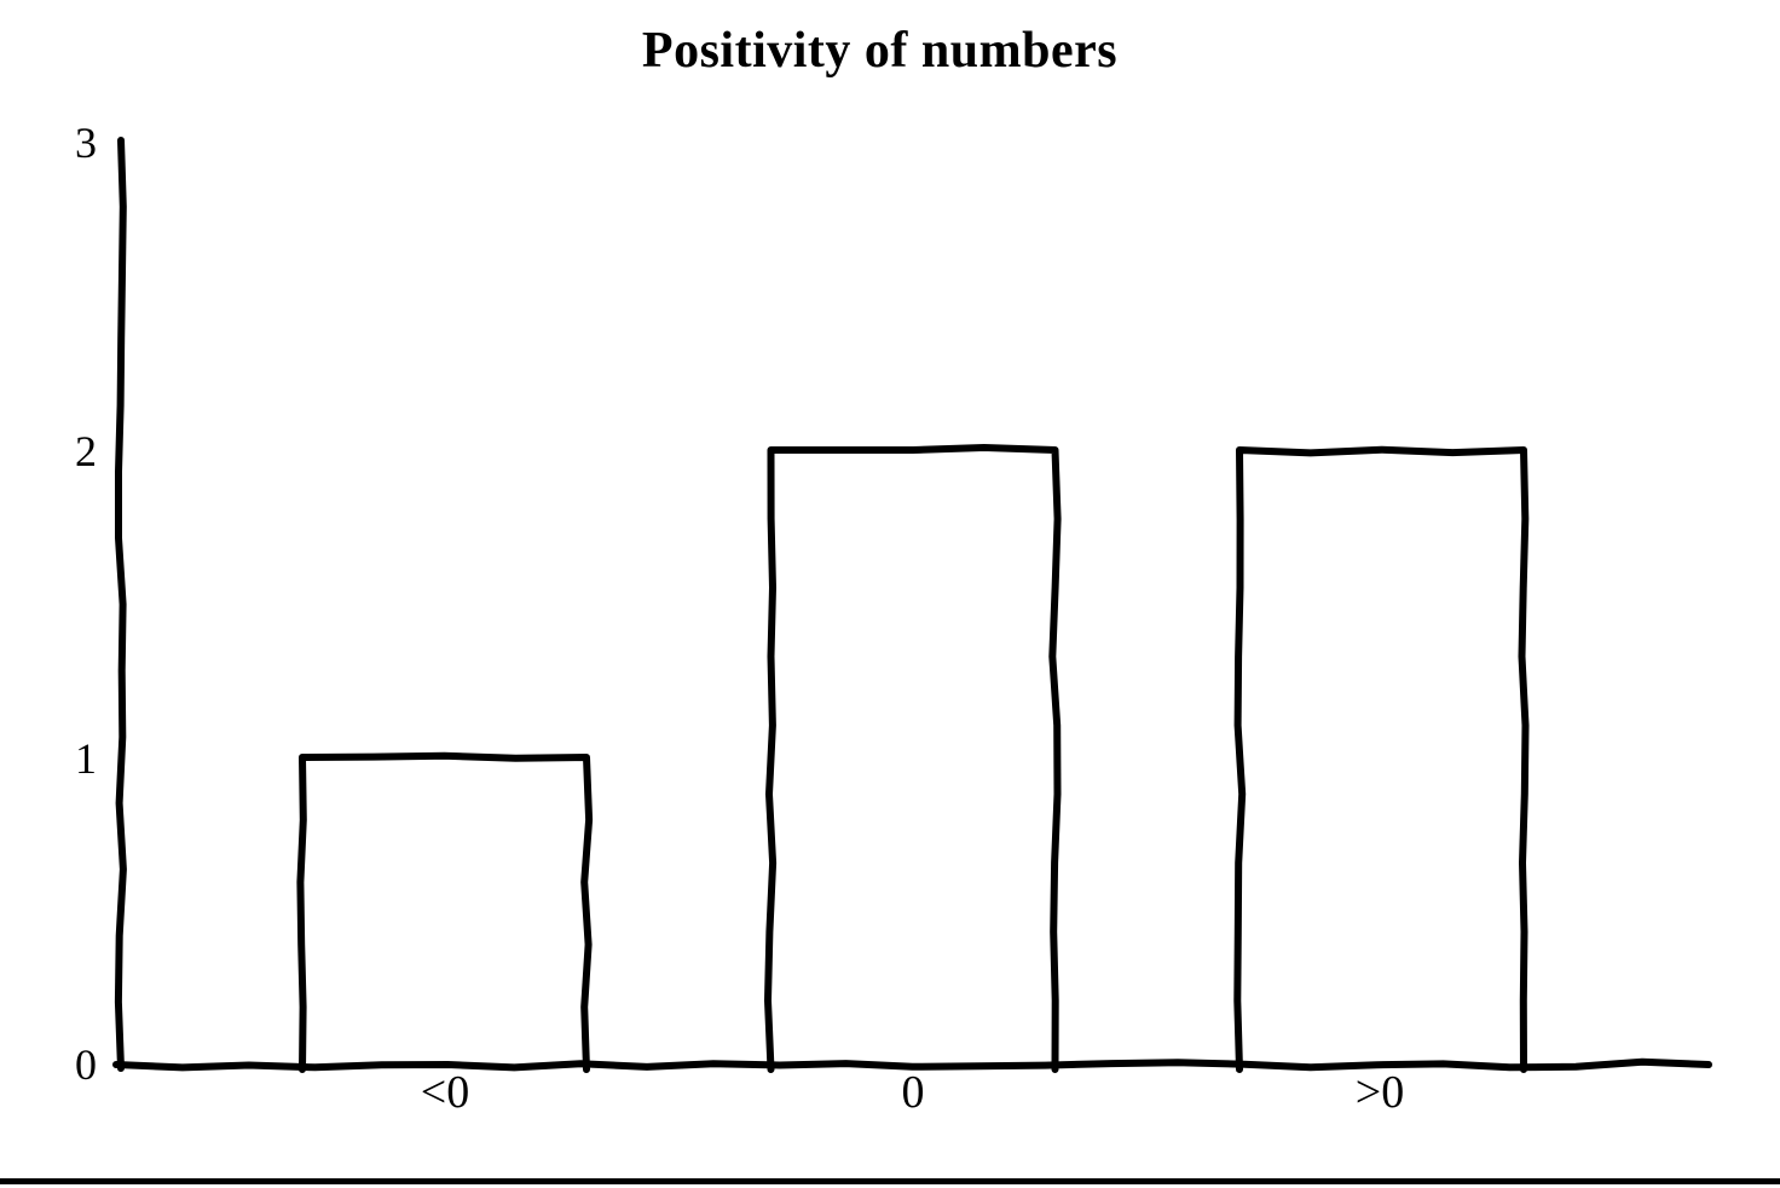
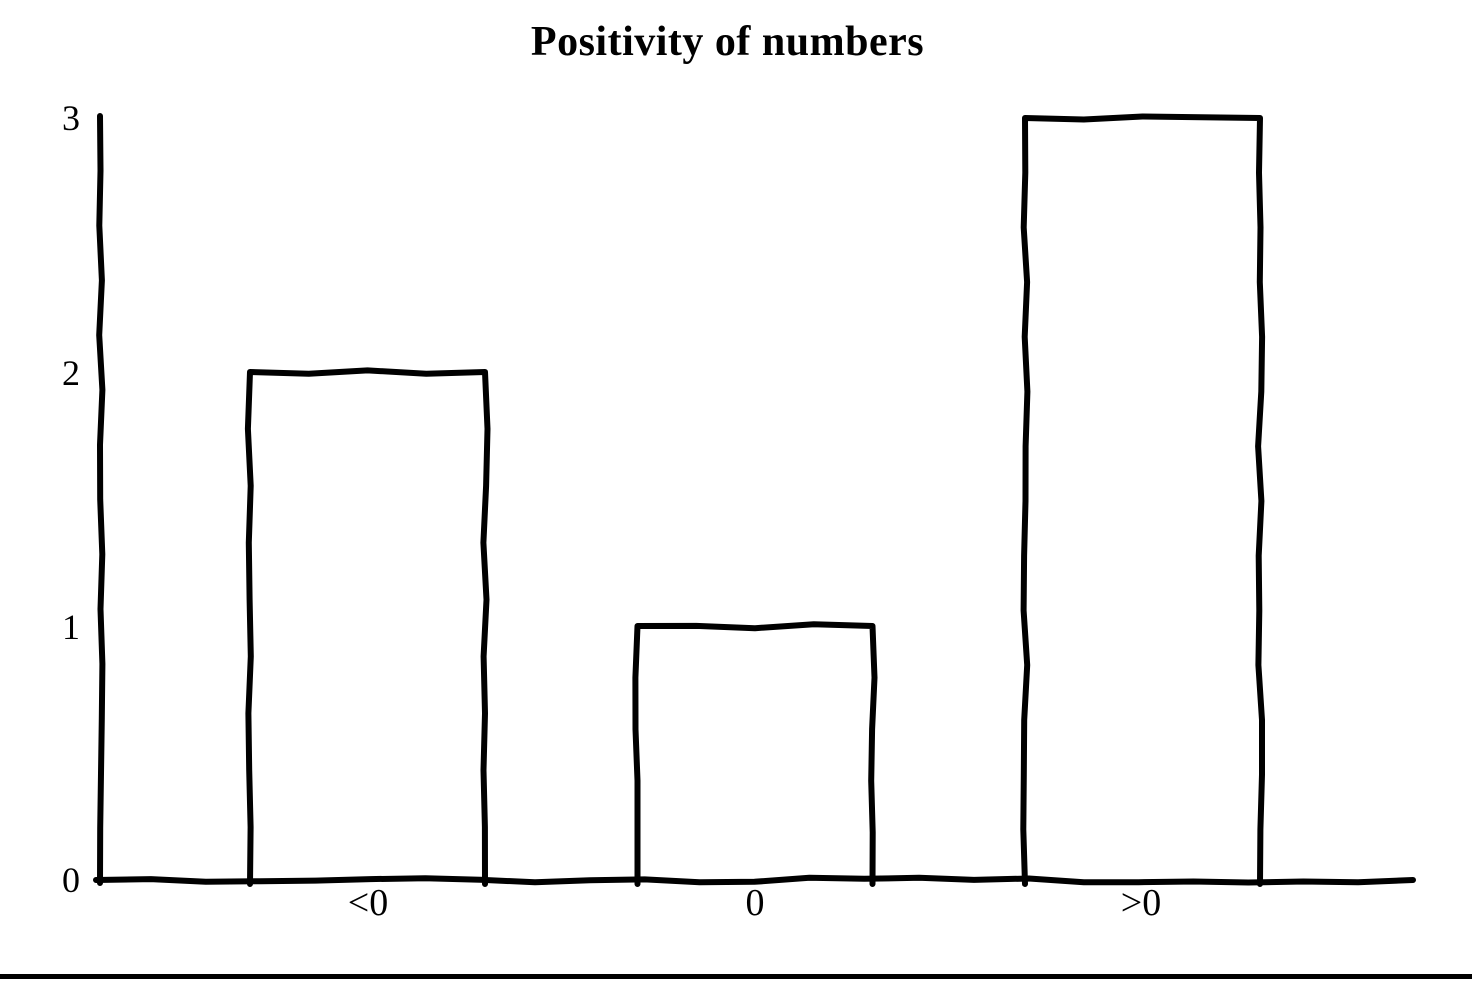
<0: 1 -> 2
0: 2 -> 1
>0: 2 -> 3
